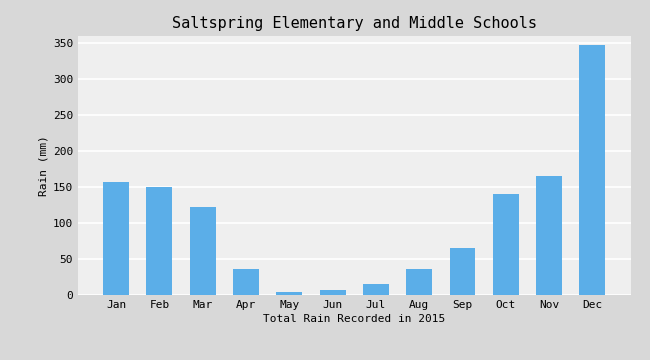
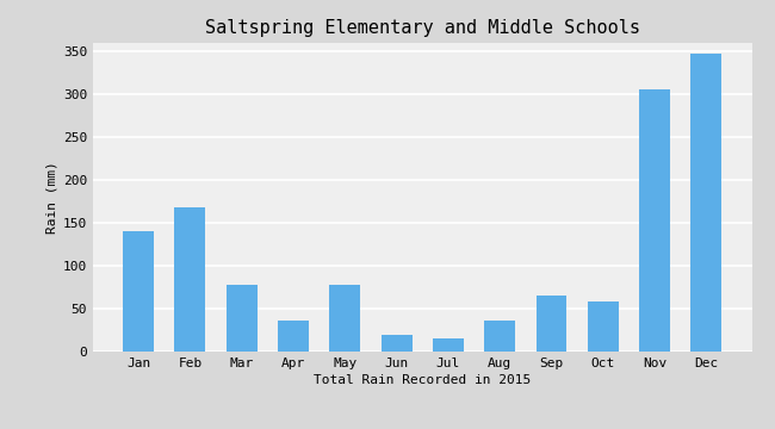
Jan: 157 -> 140
Feb: 150 -> 168
Mar: 122 -> 78
May: 5 -> 78
Jun: 7 -> 20
Oct: 140 -> 58
Nov: 165 -> 306
